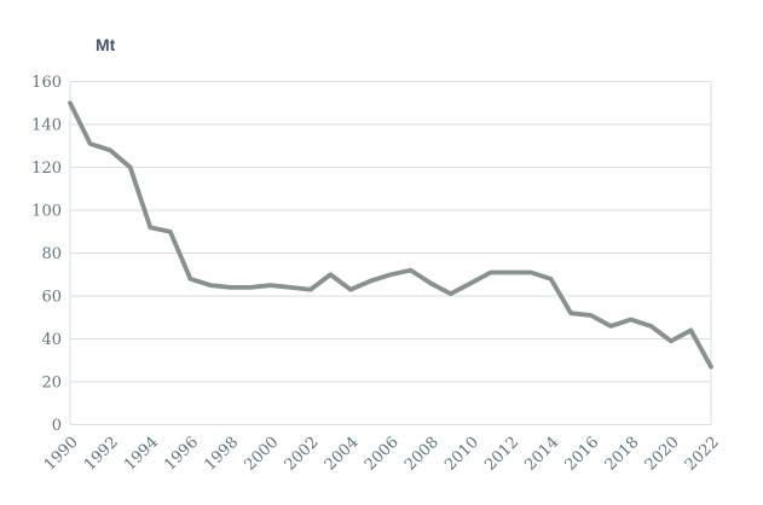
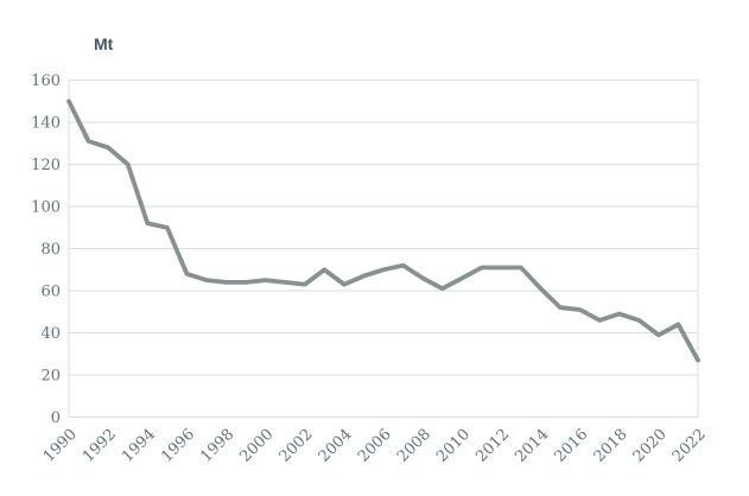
2014: 68 -> 61
